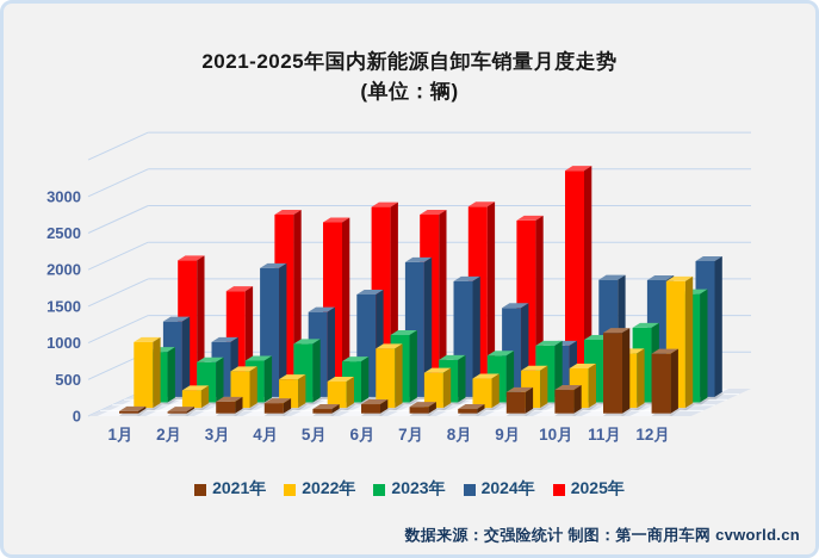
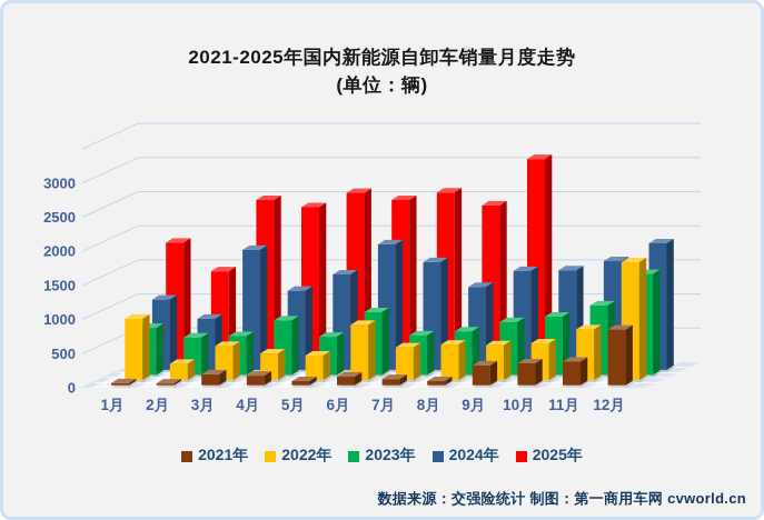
2022年/8月: 400 -> 500
2024年/9月: 700 -> 1400
2024年/10月: 1600 -> 1500
2021年/11月: 1100 -> 300
